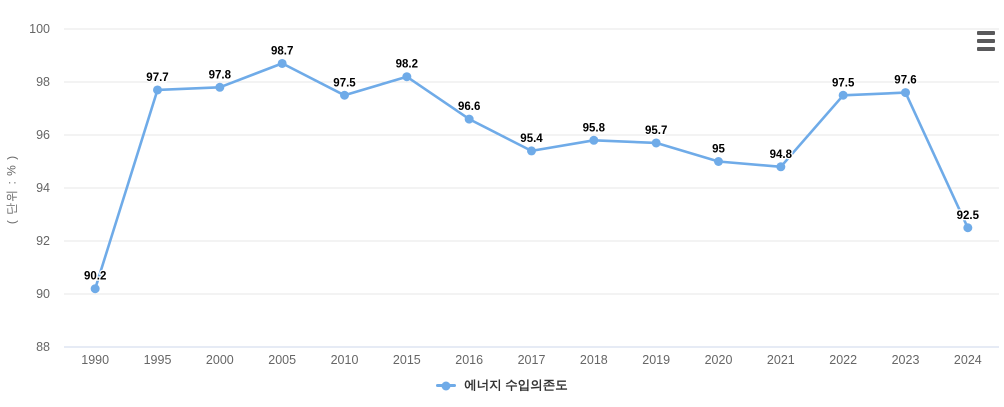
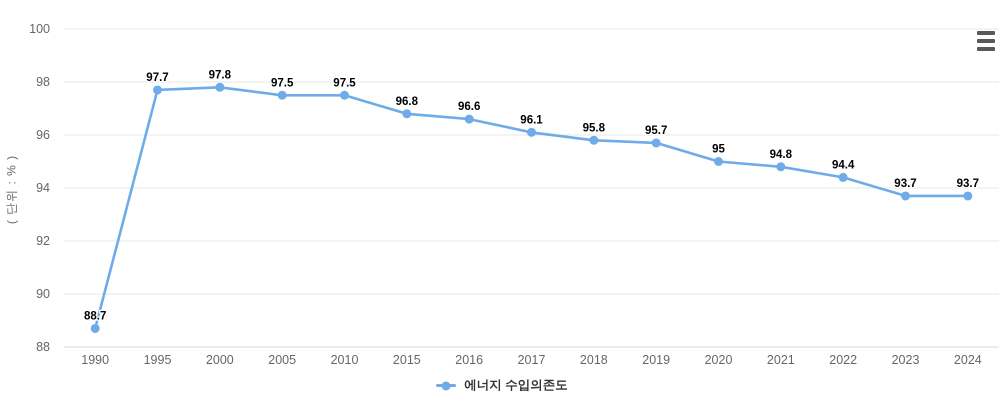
1990: 90.2 -> 88.7
2005: 98.7 -> 97.5
2015: 98.2 -> 96.8
2017: 95.4 -> 96.1
2022: 97.5 -> 94.4
2023: 97.6 -> 93.7
2024: 92.5 -> 93.7
